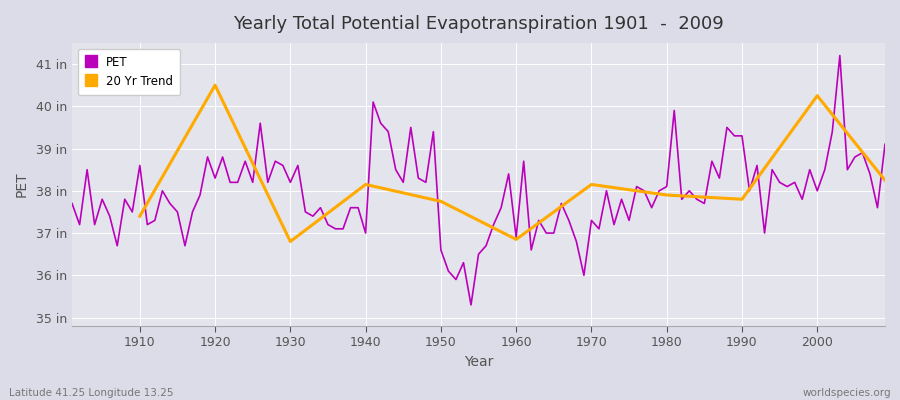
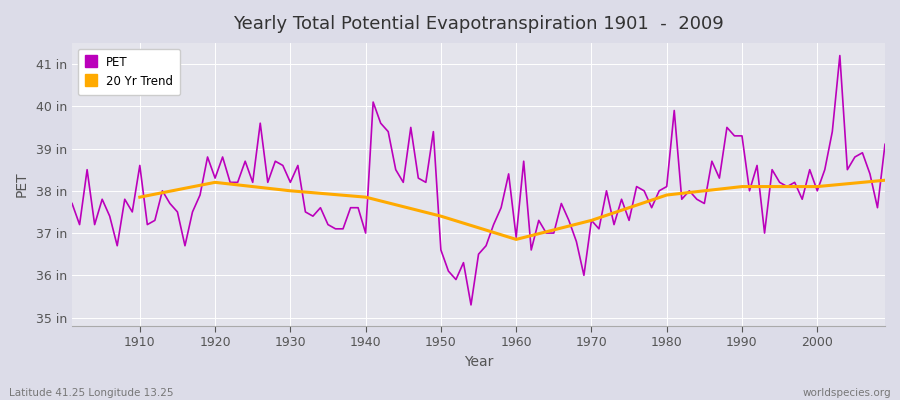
20 Yr Trend/1910: 37.40 in -> 37.85 in
20 Yr Trend/1920: 40.50 in -> 38.20 in
20 Yr Trend/1930: 36.80 in -> 38.00 in
20 Yr Trend/1940: 38.15 in -> 37.85 in
20 Yr Trend/1950: 37.75 in -> 37.40 in
20 Yr Trend/1970: 38.15 in -> 37.30 in
20 Yr Trend/1990: 37.80 in -> 38.10 in
20 Yr Trend/2000: 40.25 in -> 38.10 in
